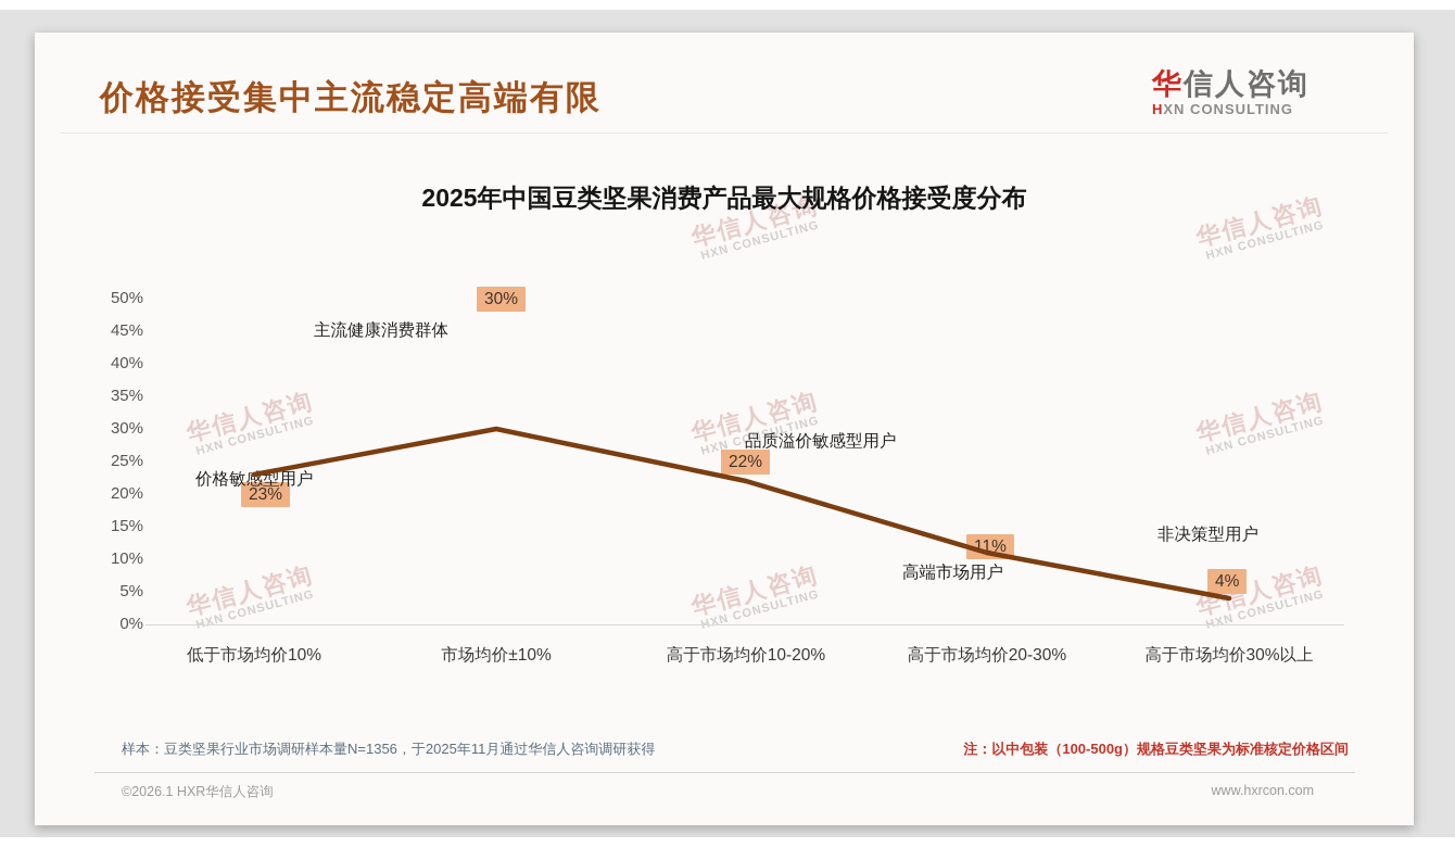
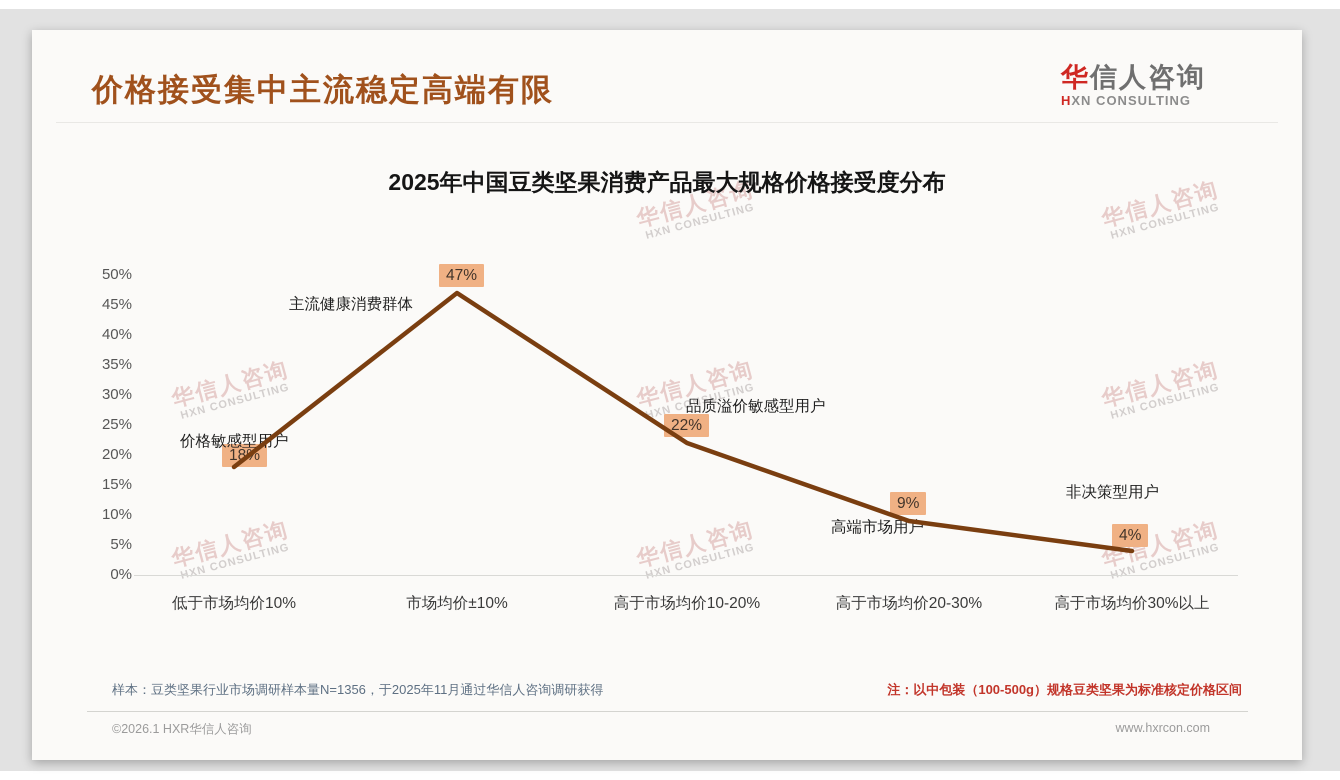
低于市场均价10%: 23% -> 18%
市场均价±10%: 30% -> 47%
高于市场均价20-30%: 11% -> 9%
